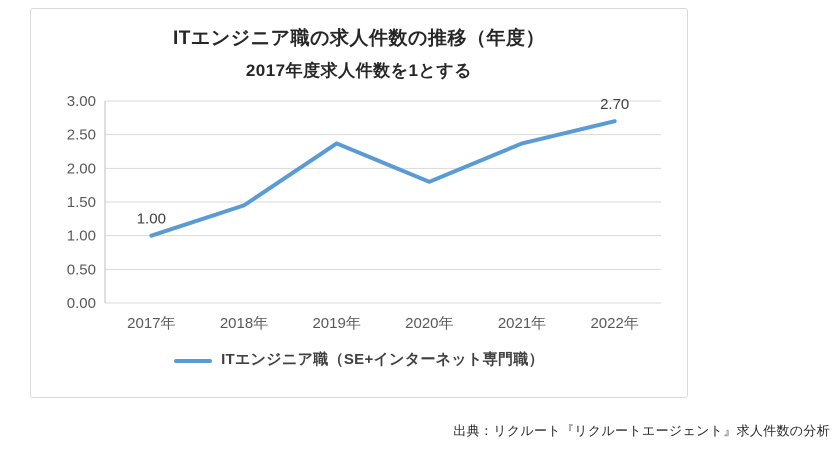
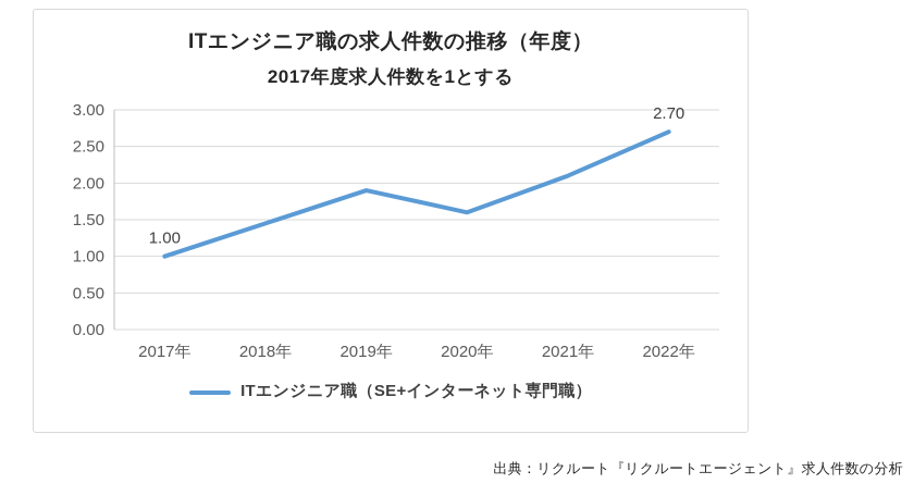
2019年: 2.4 -> 1.9
2020年: 1.8 -> 1.6
2021年: 2.4 -> 2.1
